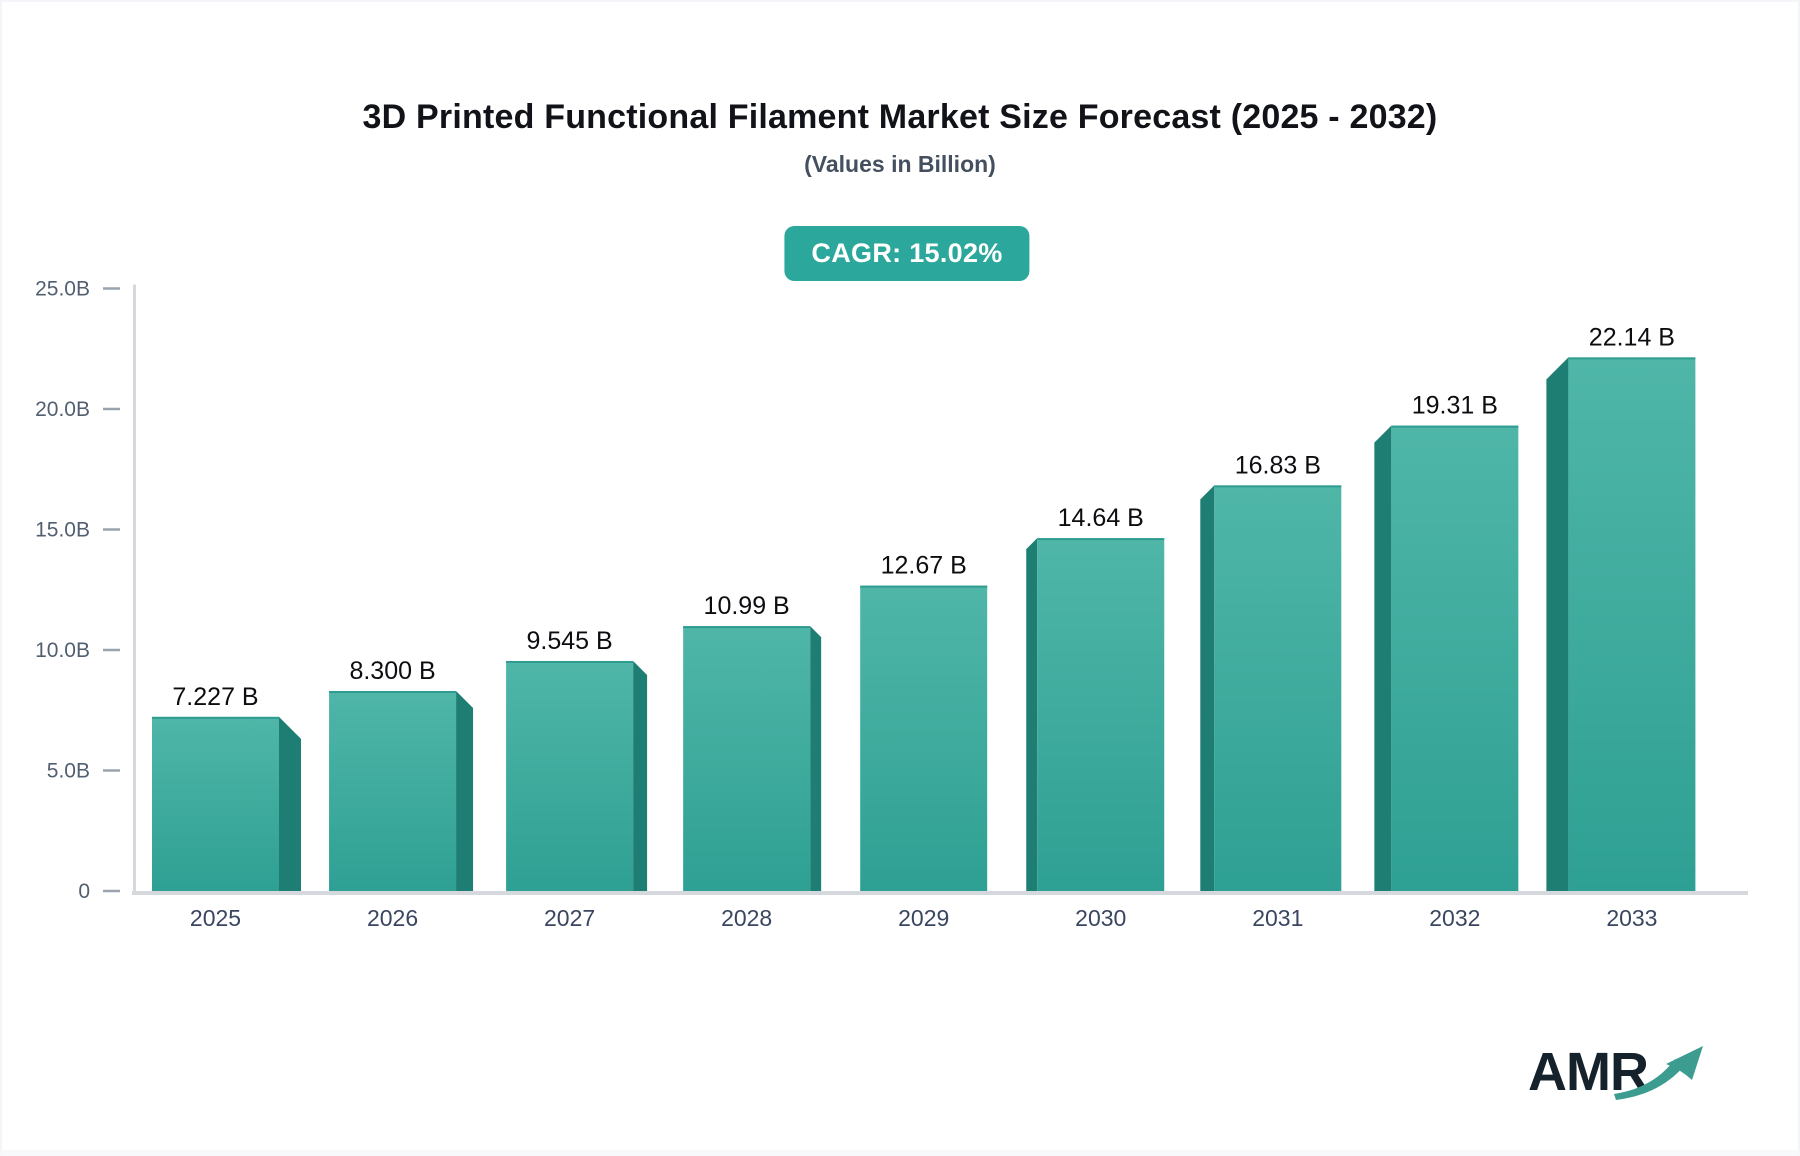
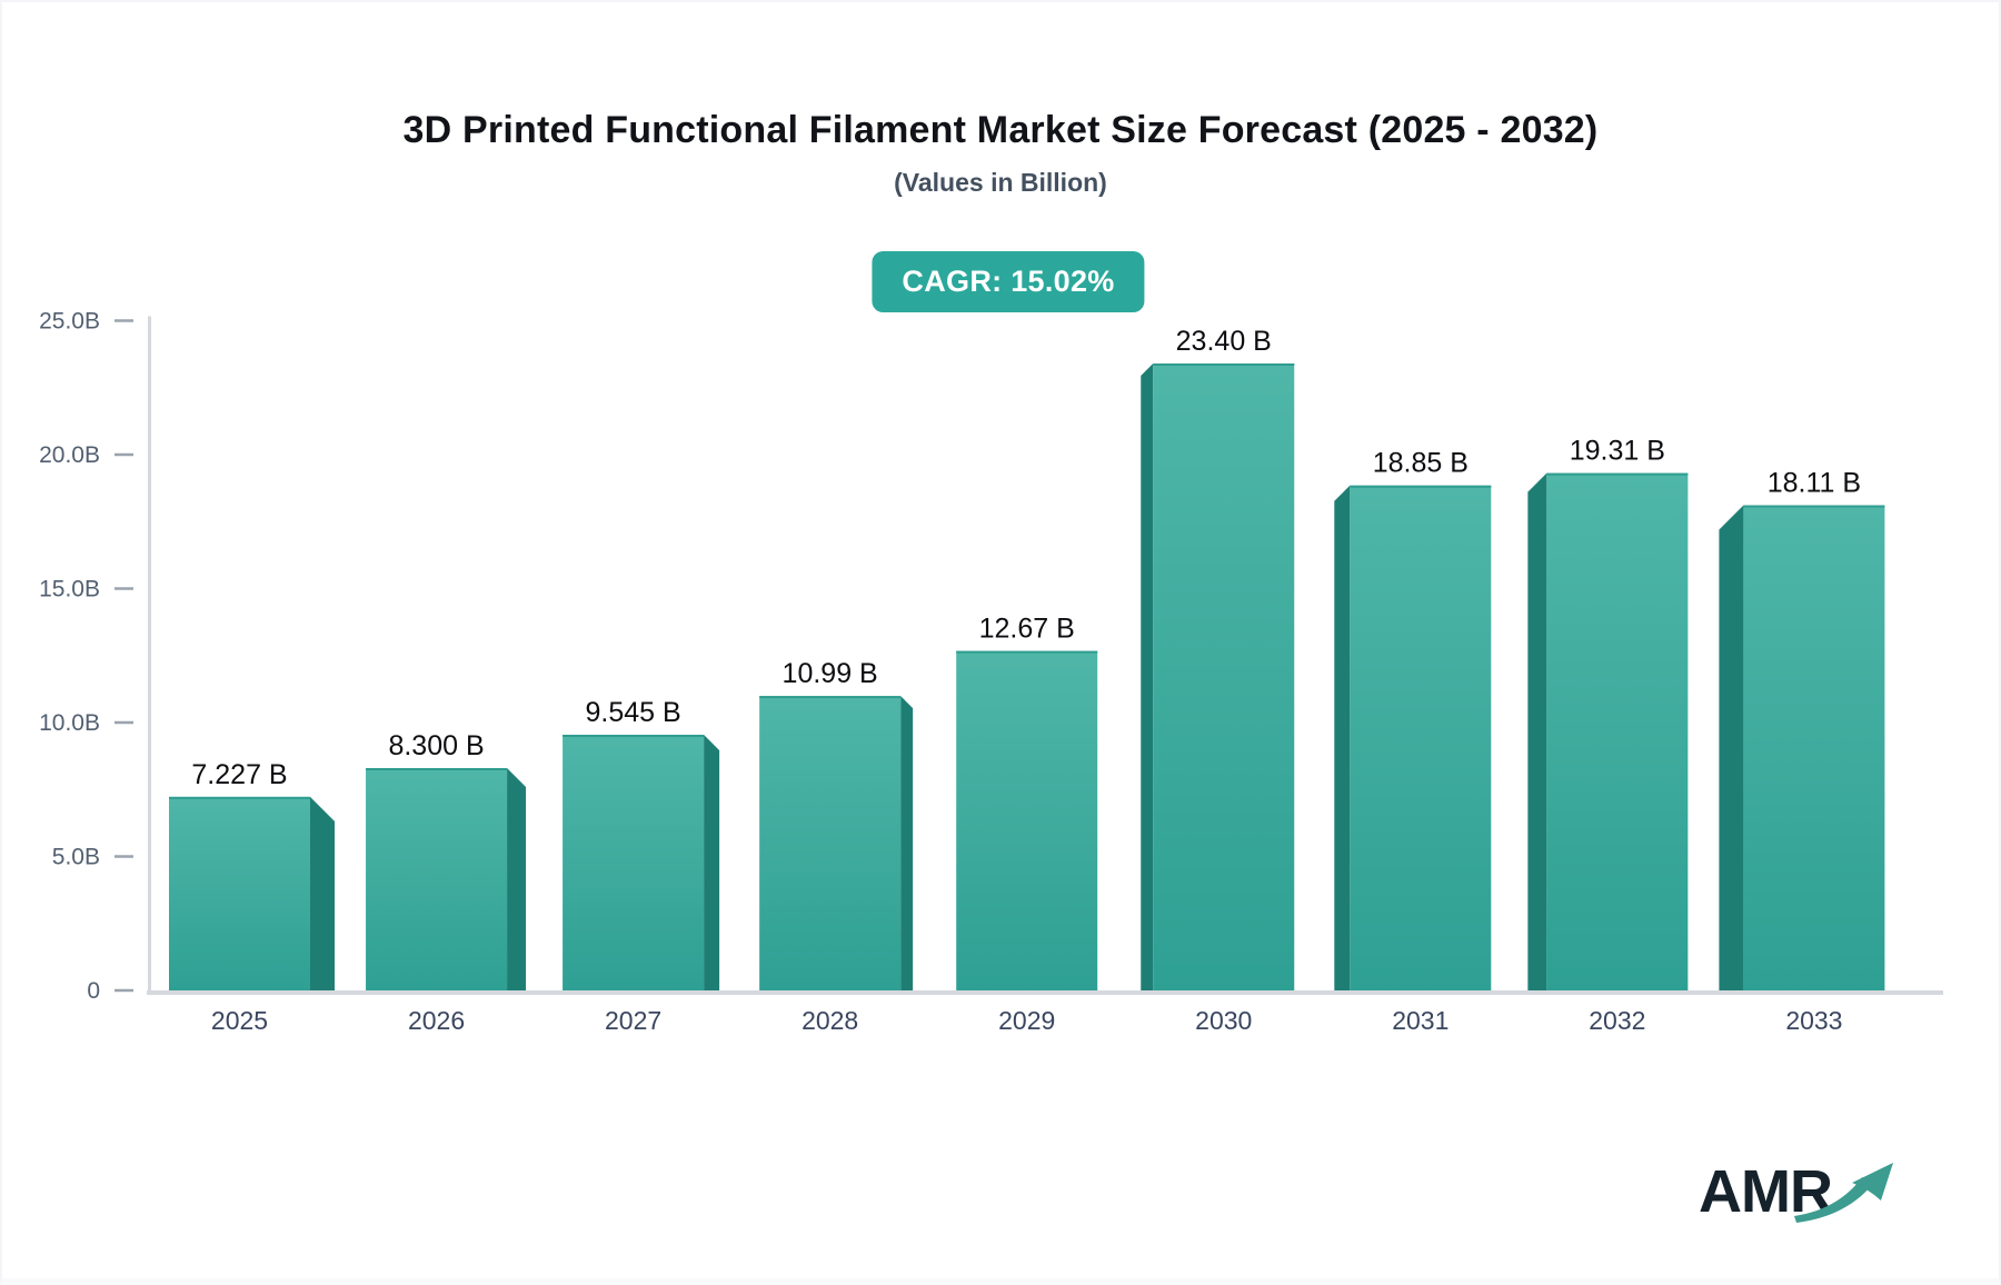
2030: 14.64 -> 23.40
2031: 16.83 -> 18.85
2033: 22.14 -> 18.11
